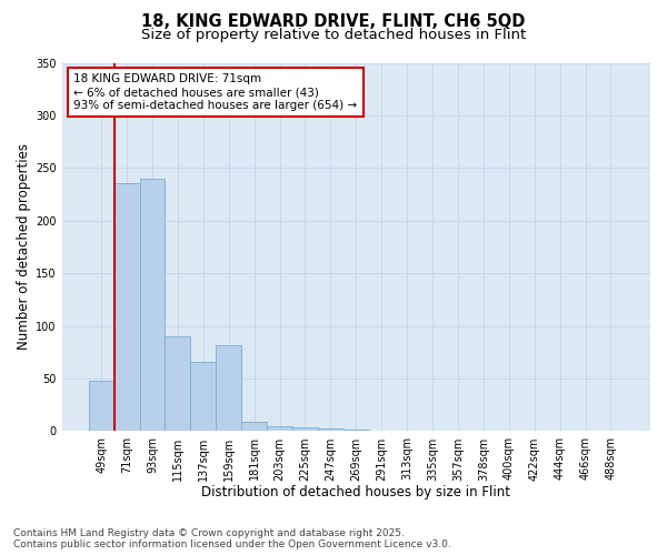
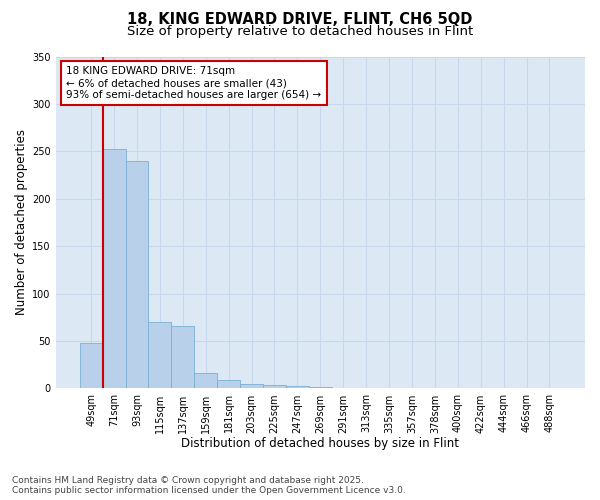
71sqm: 236 -> 252
115sqm: 90 -> 70
159sqm: 82 -> 16
